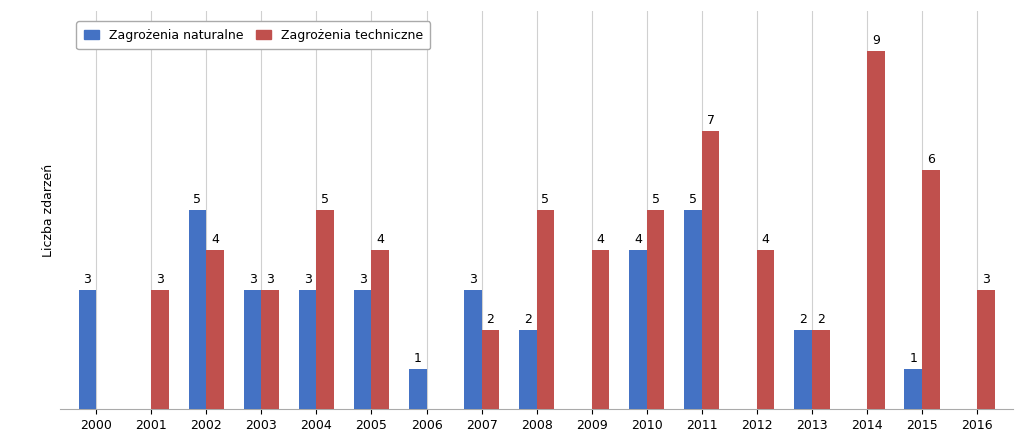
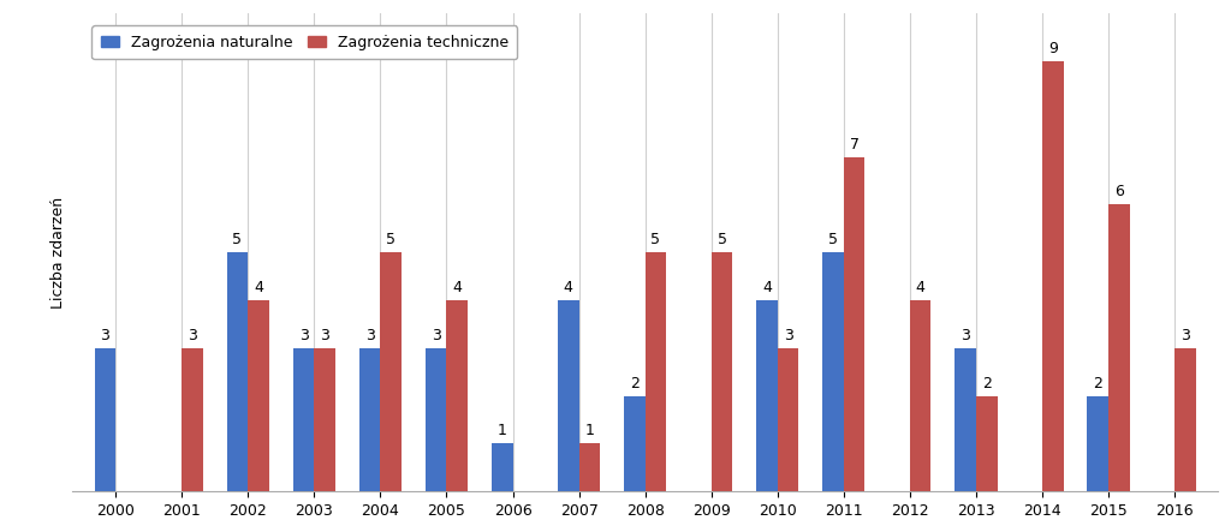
Zagrożenia naturalne/2007: 3 -> 4
Zagrożenia techniczne/2007: 2 -> 1
Zagrożenia techniczne/2009: 4 -> 5
Zagrożenia techniczne/2010: 5 -> 3
Zagrożenia naturalne/2013: 2 -> 3
Zagrożenia naturalne/2015: 1 -> 2
